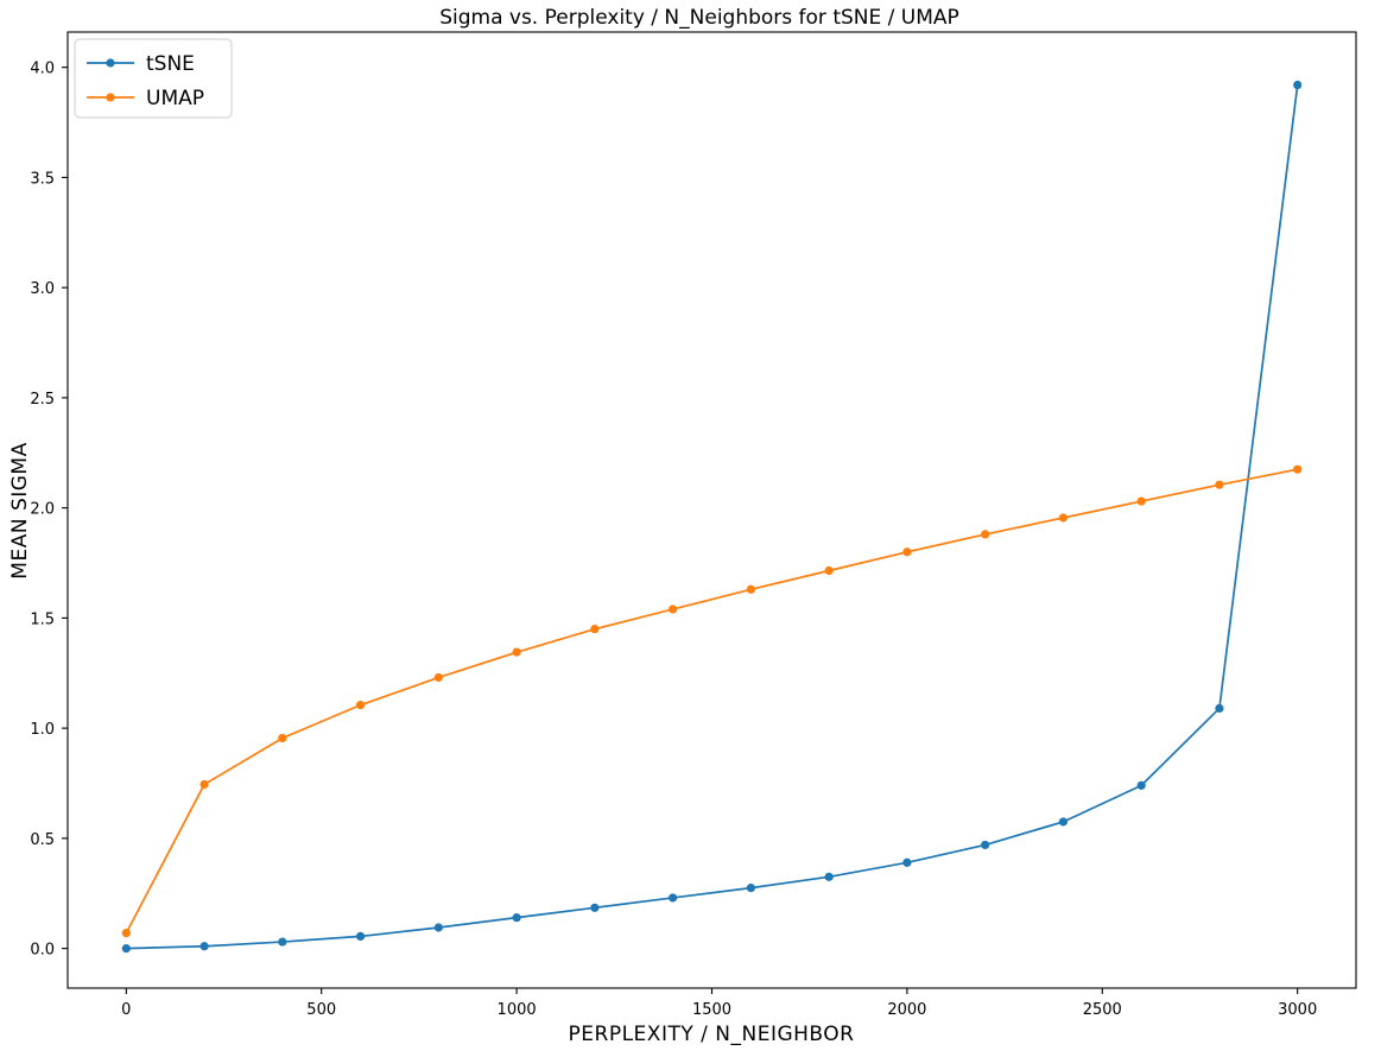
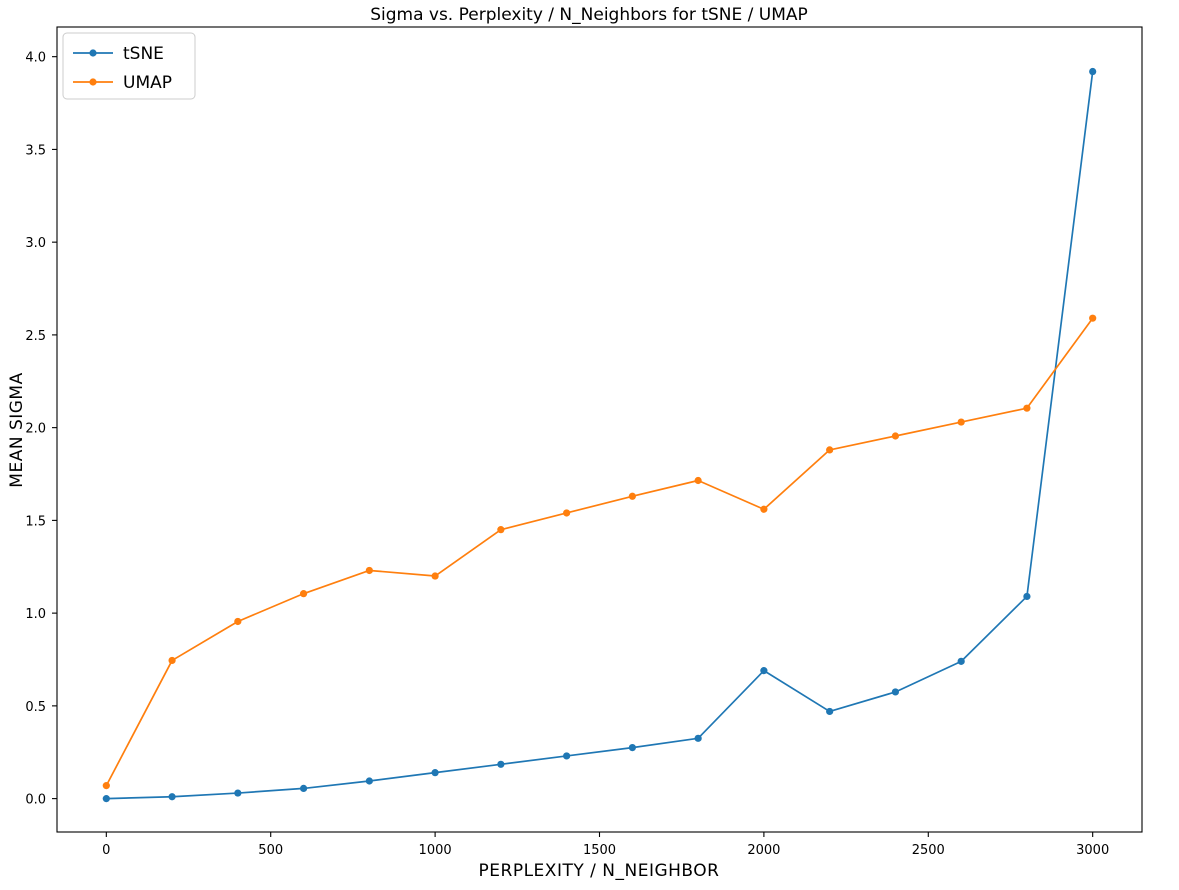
UMAP/1000: 1.34 -> 1.20
tSNE/2000: 0.39 -> 0.69
UMAP/2000: 1.80 -> 1.56
UMAP/3000: 2.17 -> 2.59
